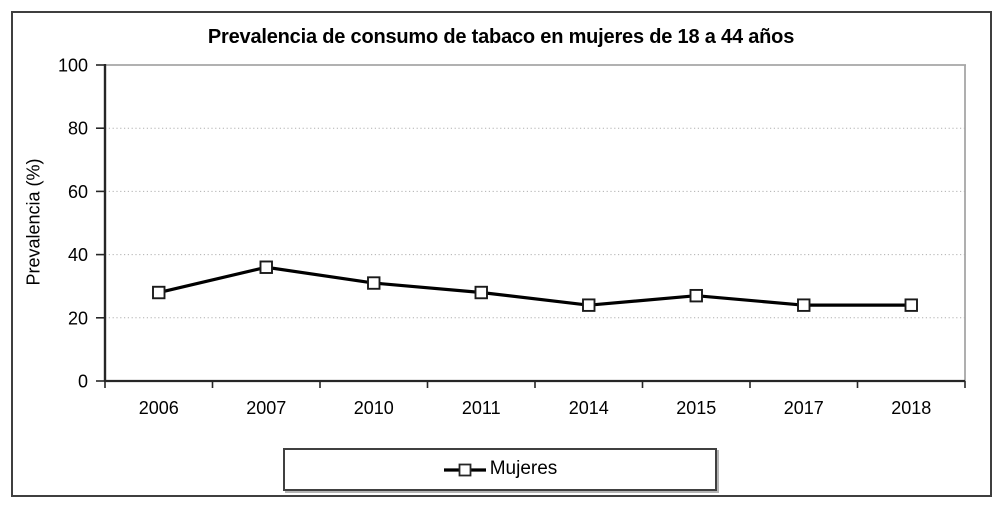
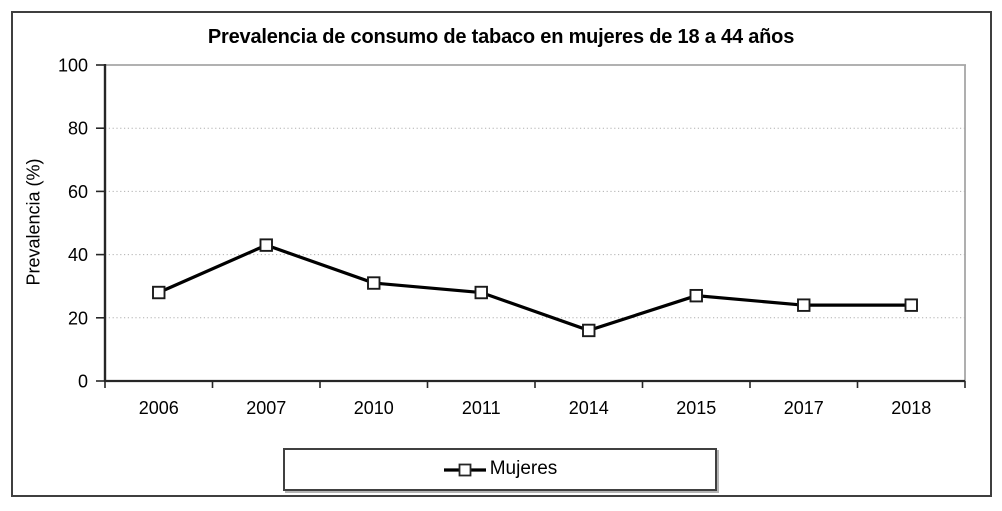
2007: 36 -> 43
2014: 24 -> 16
